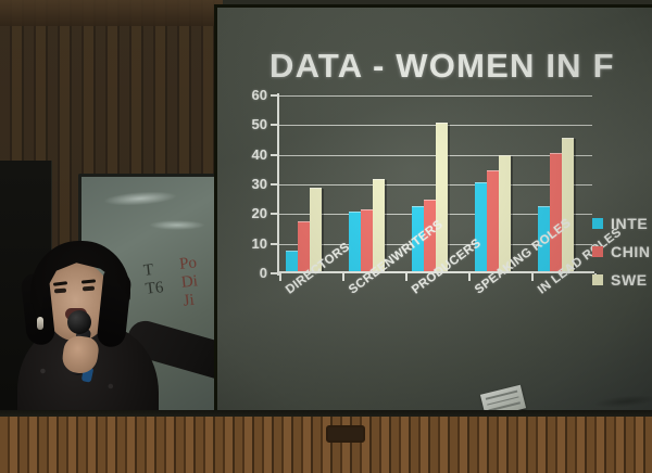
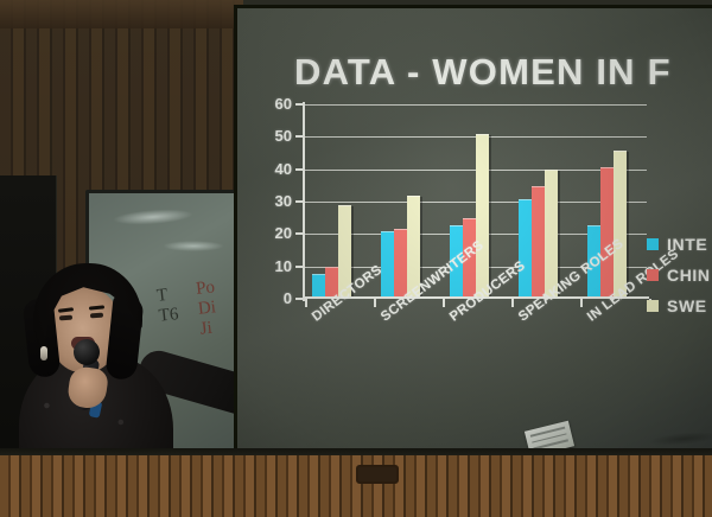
CHIN/DIRECTORS: 17 -> 9
